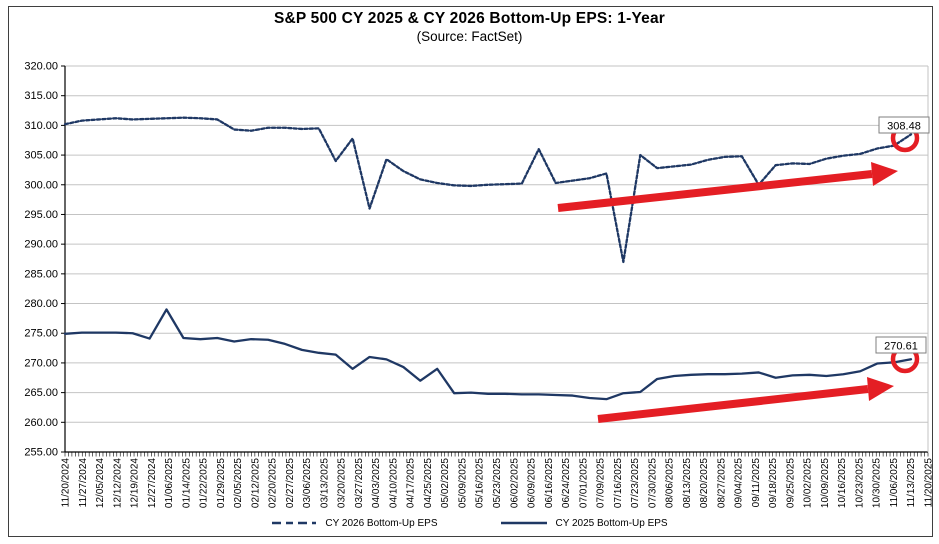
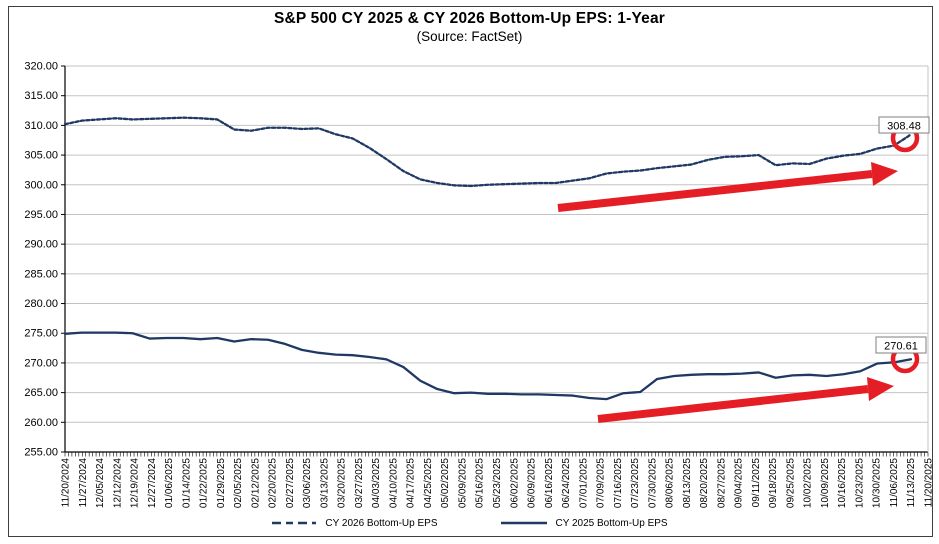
CY 2025 Bottom-Up EPS/01/06/2025: 279 -> 274
CY 2026 Bottom-Up EPS/03/20/2025: 304 -> 308
CY 2025 Bottom-Up EPS/03/27/2025: 269 -> 271
CY 2026 Bottom-Up EPS/04/03/2025: 296 -> 306
CY 2025 Bottom-Up EPS/05/02/2025: 269 -> 266
CY 2026 Bottom-Up EPS/06/16/2025: 306 -> 300
CY 2026 Bottom-Up EPS/07/23/2025: 287 -> 302
CY 2026 Bottom-Up EPS/07/30/2025: 305 -> 302
CY 2026 Bottom-Up EPS/09/18/2025: 300 -> 305
